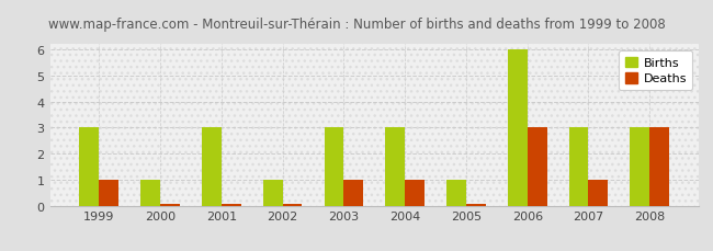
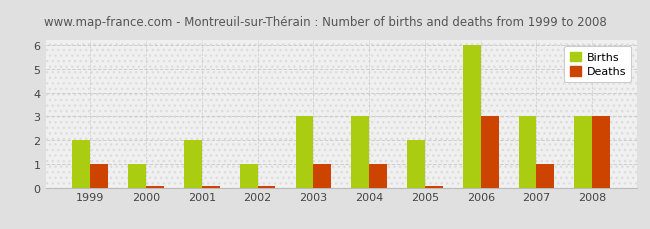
Births/1999: 3 -> 2
Births/2001: 3 -> 2
Births/2005: 1 -> 2
